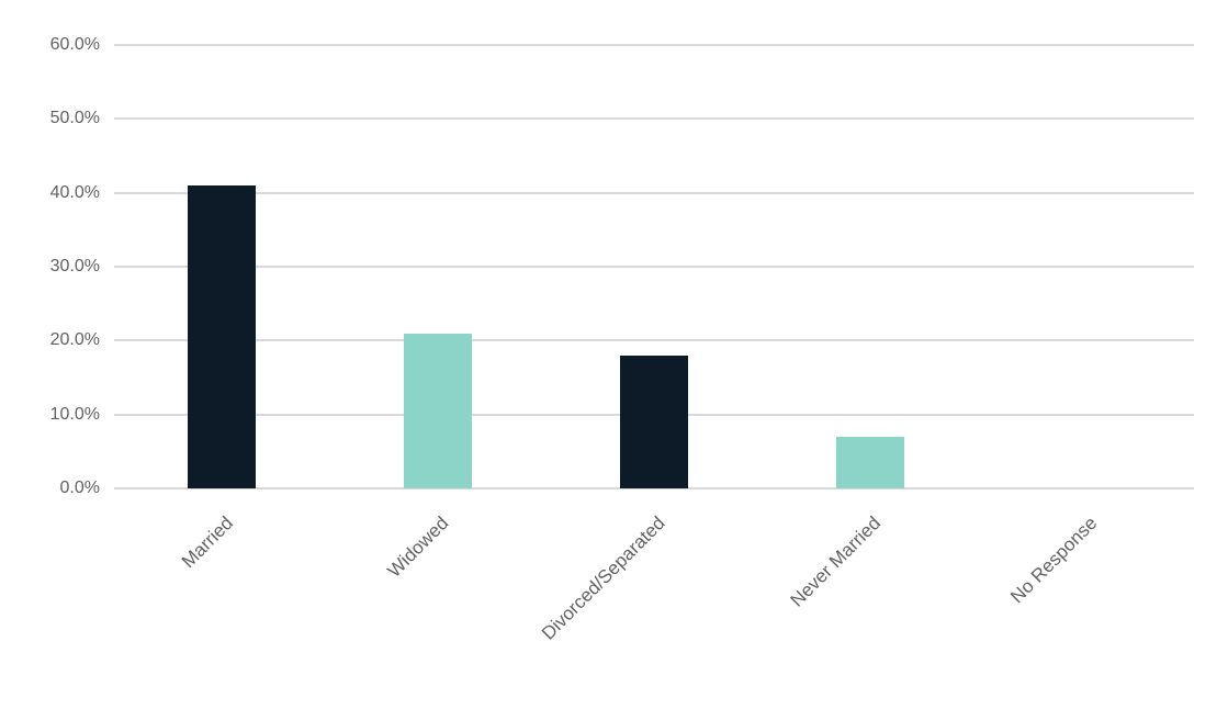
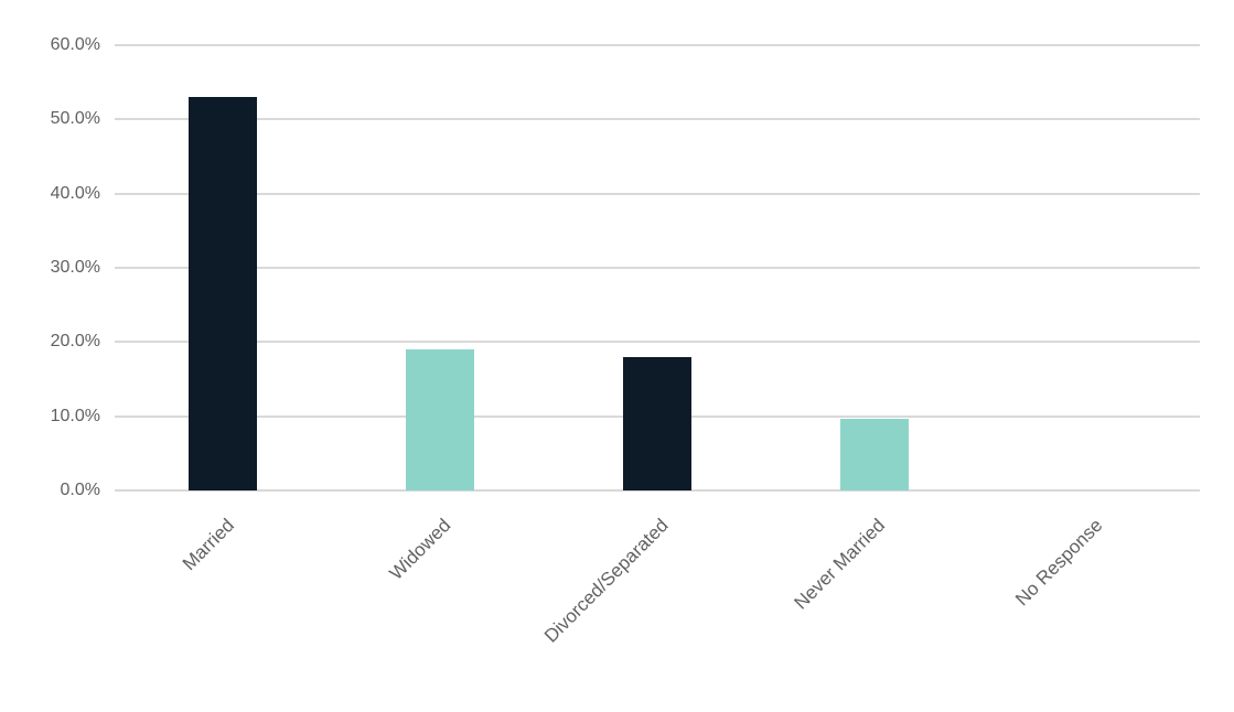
Married: 41% -> 53%
Widowed: 21% -> 19%
Never Married: 7% -> 10%
